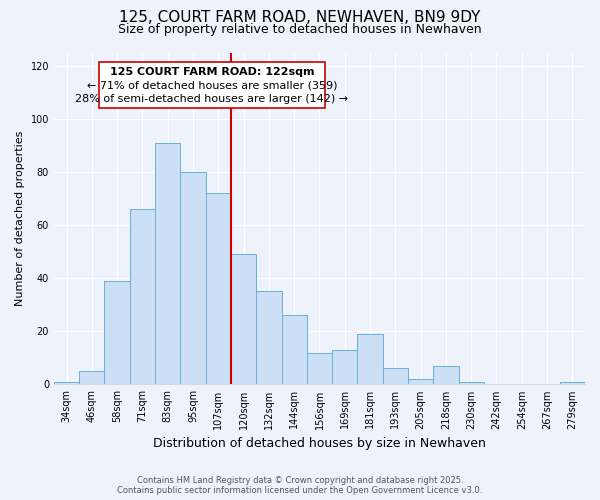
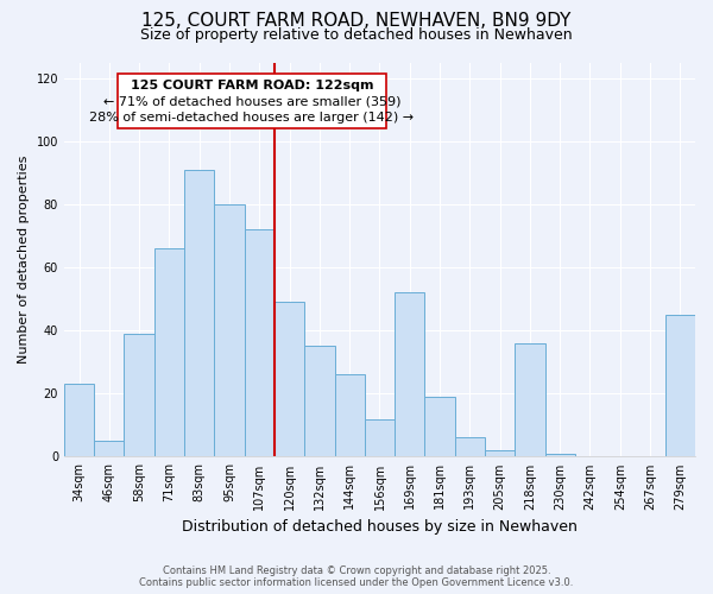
34sqm: 1 -> 23
169sqm: 13 -> 52
218sqm: 7 -> 36
279sqm: 1 -> 45
